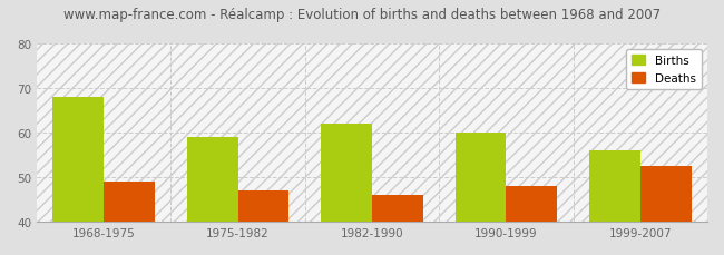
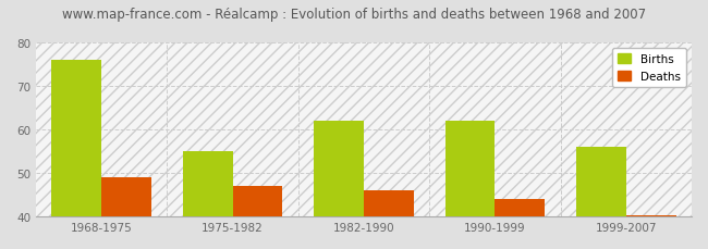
Births/1968-1975: 68 -> 76
Births/1975-1982: 59 -> 55
Births/1990-1999: 60 -> 62
Deaths/1990-1999: 48.0 -> 44.0
Deaths/1999-2007: 52.5 -> 40.4
